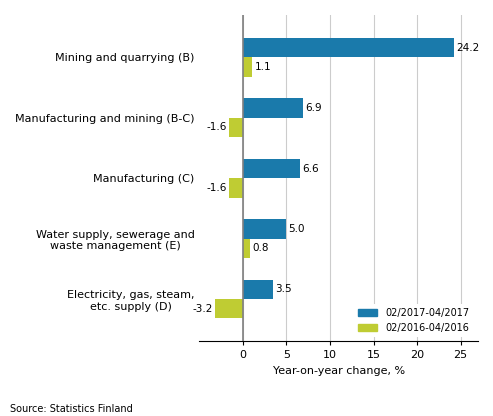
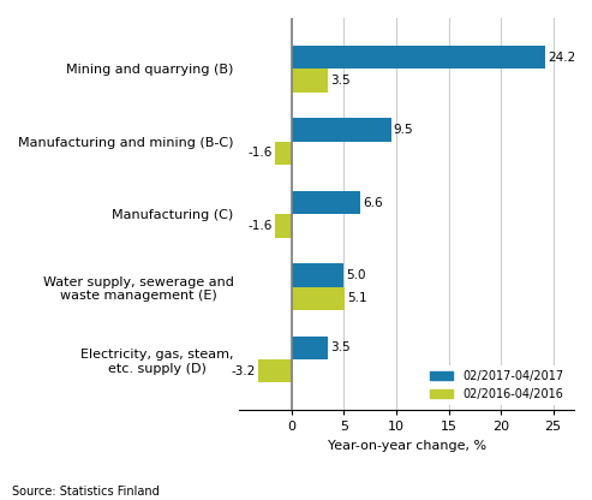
02/2016-04/2016/Mining and quarrying (B): 1.1 -> 3.5
02/2017-04/2017/Manufacturing and mining (B-C): 6.9 -> 9.5
02/2016-04/2016/Water supply, sewerage and waste management (E): 0.8 -> 5.1
